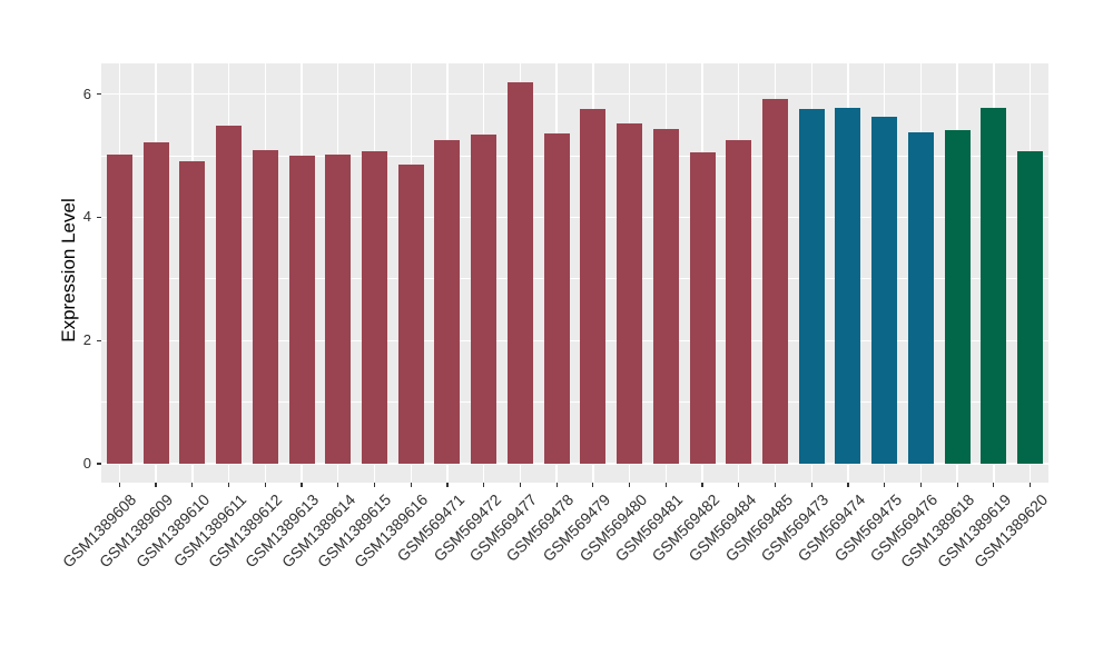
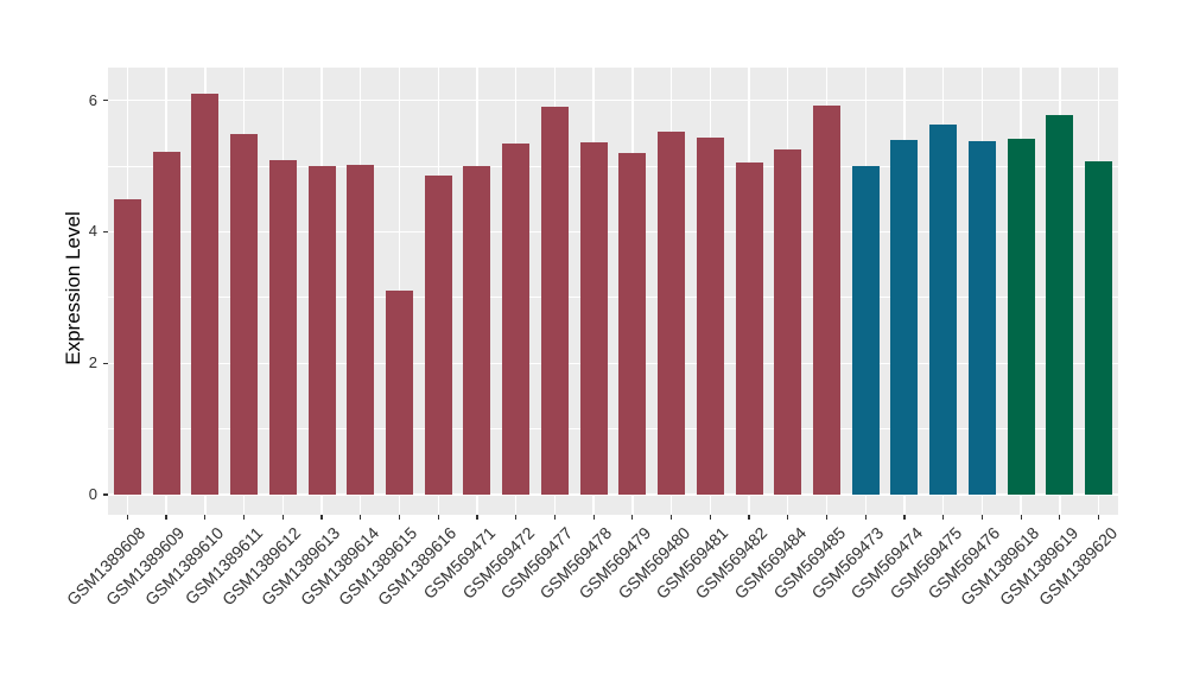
GSM1389608: 5.0 -> 4.5
GSM1389610: 4.9 -> 6.1
GSM1389615: 5.1 -> 3.1
GSM569471: 5.3 -> 5.0
GSM569477: 6.2 -> 5.9
GSM569479: 5.8 -> 5.2
GSM569473: 5.8 -> 5.0
GSM569474: 5.8 -> 5.4
